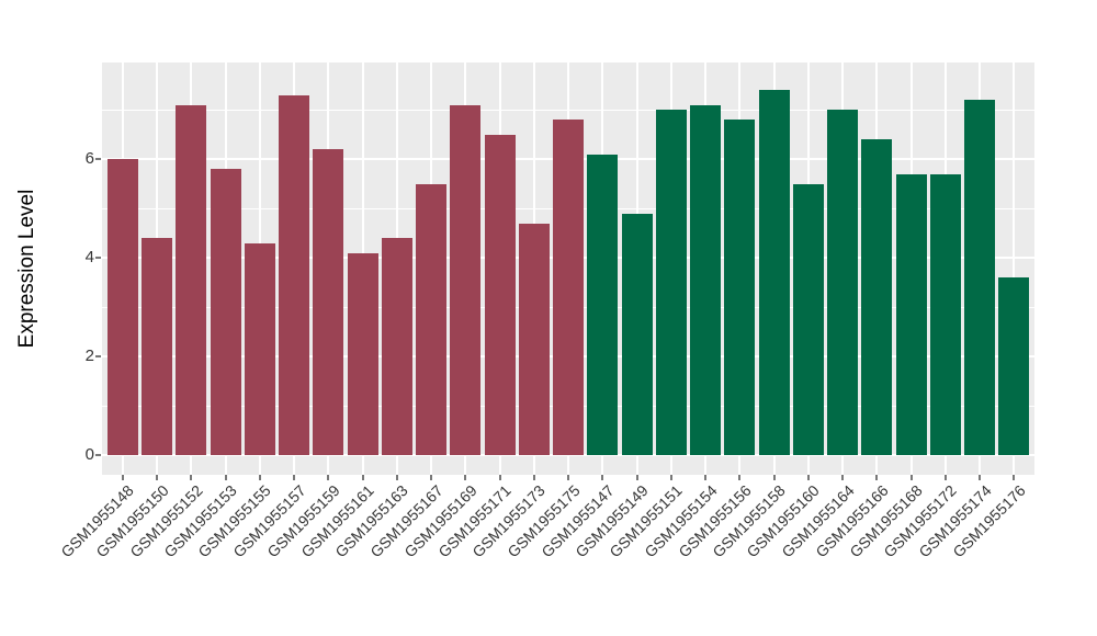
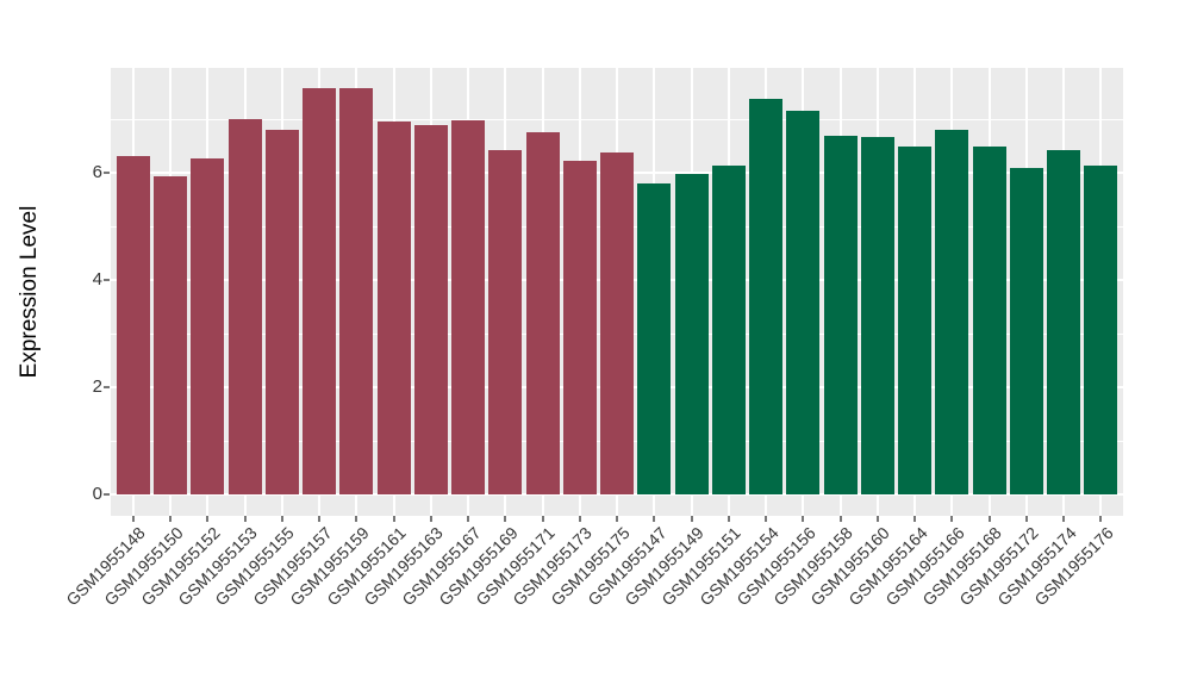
GSM1955148: 6.0 -> 6.3
GSM1955150: 4.4 -> 5.9
GSM1955152: 7.1 -> 6.3
GSM1955153: 5.8 -> 7.0
GSM1955155: 4.3 -> 6.8
GSM1955157: 7.3 -> 7.6
GSM1955159: 6.2 -> 7.6
GSM1955161: 4.1 -> 7.0
GSM1955163: 4.4 -> 6.9
GSM1955167: 5.5 -> 7.0
GSM1955169: 7.1 -> 6.4
GSM1955171: 6.5 -> 6.8
GSM1955173: 4.7 -> 6.2
GSM1955175: 6.8 -> 6.4
GSM1955147: 6.1 -> 5.8
GSM1955149: 4.9 -> 6.0
GSM1955151: 7.0 -> 6.1
GSM1955154: 7.1 -> 7.4
GSM1955156: 6.8 -> 7.2
GSM1955158: 7.4 -> 6.7
GSM1955160: 5.5 -> 6.7
GSM1955164: 7.0 -> 6.5
GSM1955166: 6.4 -> 6.8
GSM1955168: 5.7 -> 6.5
GSM1955172: 5.7 -> 6.1
GSM1955174: 7.2 -> 6.4
GSM1955176: 3.6 -> 6.1
